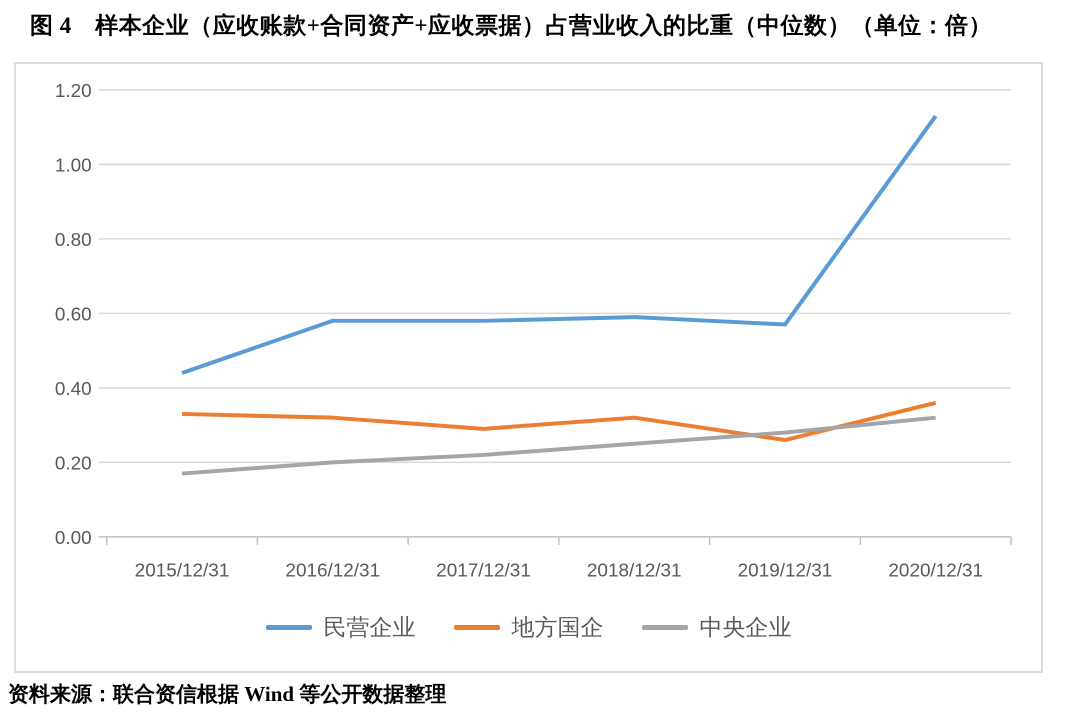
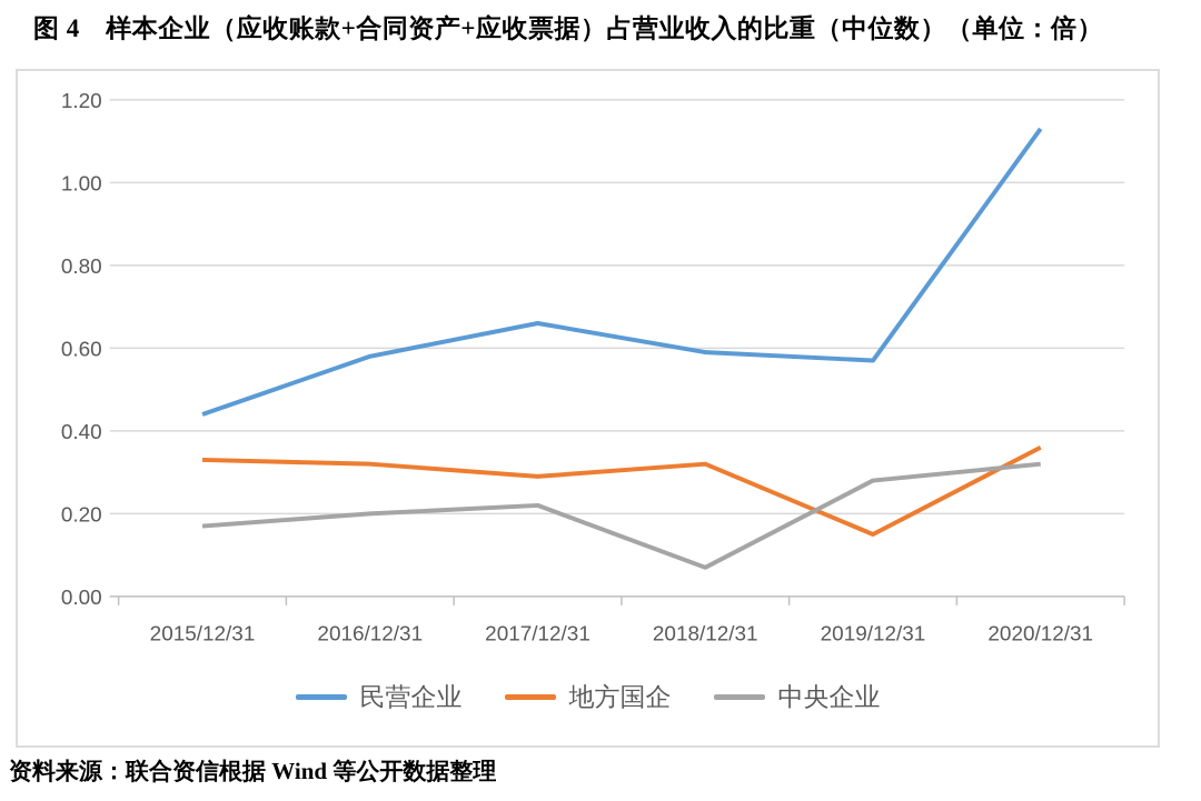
民营企业/2017/12/31: 0.58 -> 0.66
中央企业/2018/12/31: 0.25 -> 0.07
地方国企/2019/12/31: 0.26 -> 0.15
